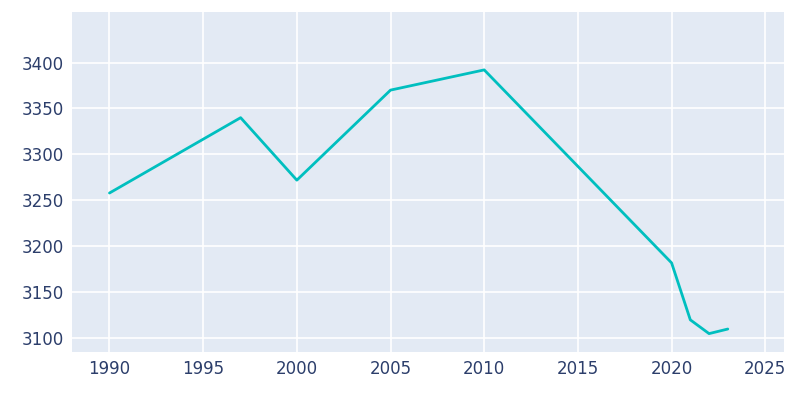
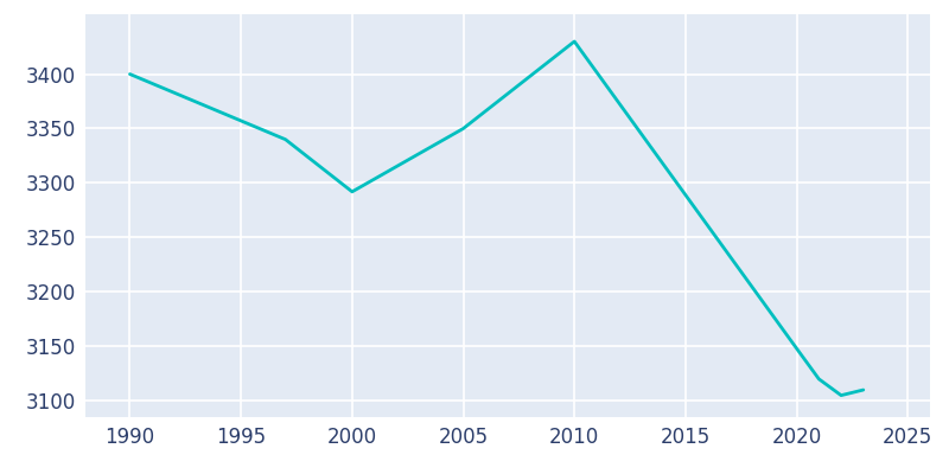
1990: 3258 -> 3400
2000: 3272 -> 3292
2005: 3370 -> 3350
2010: 3392 -> 3430
2020: 3182 -> 3148
